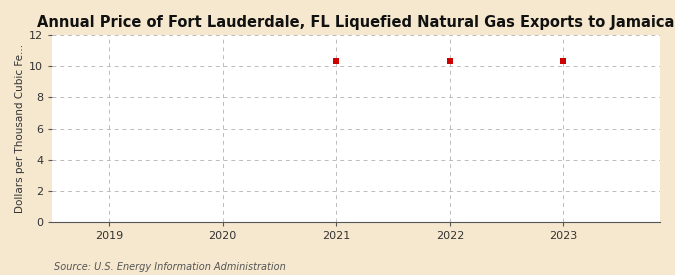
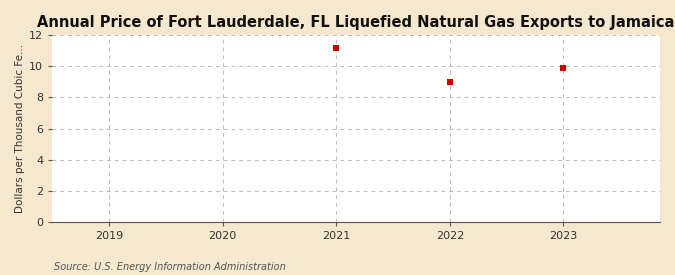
2021: 10.3 -> 11.2
2022: 10.3 -> 9.0
2023: 10.3 -> 9.9
